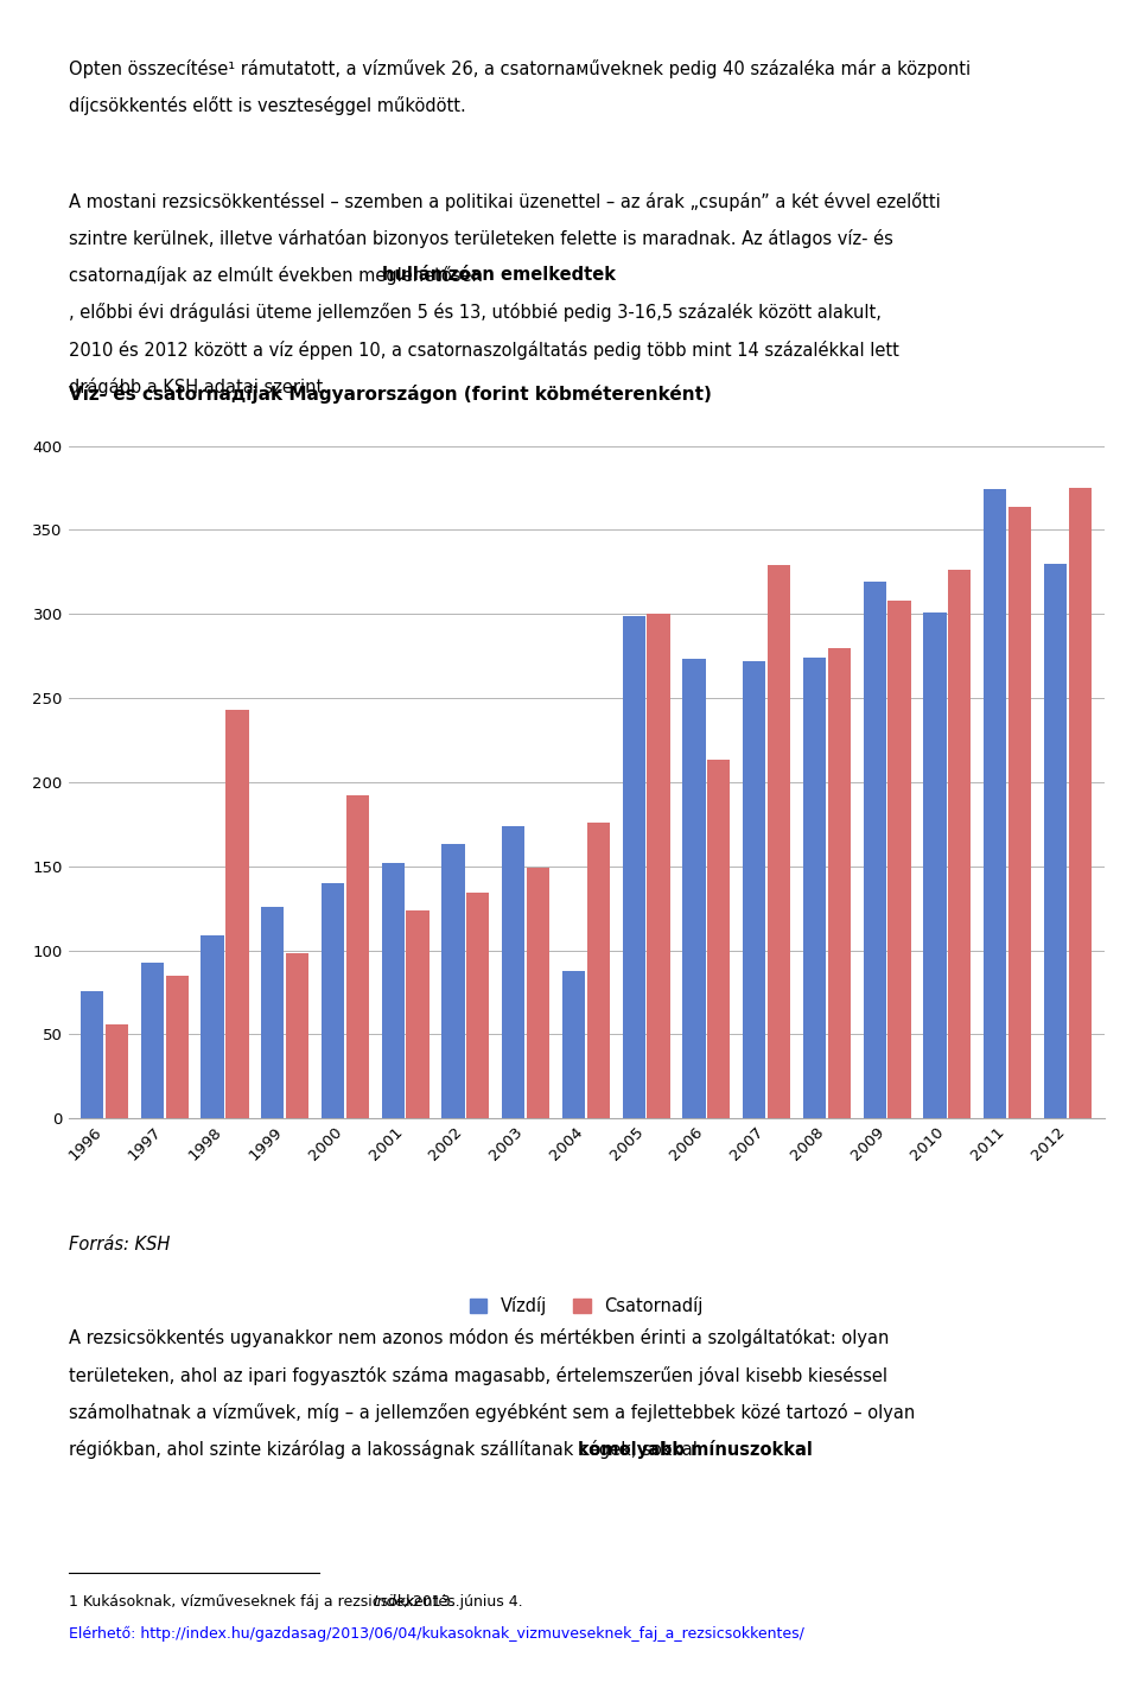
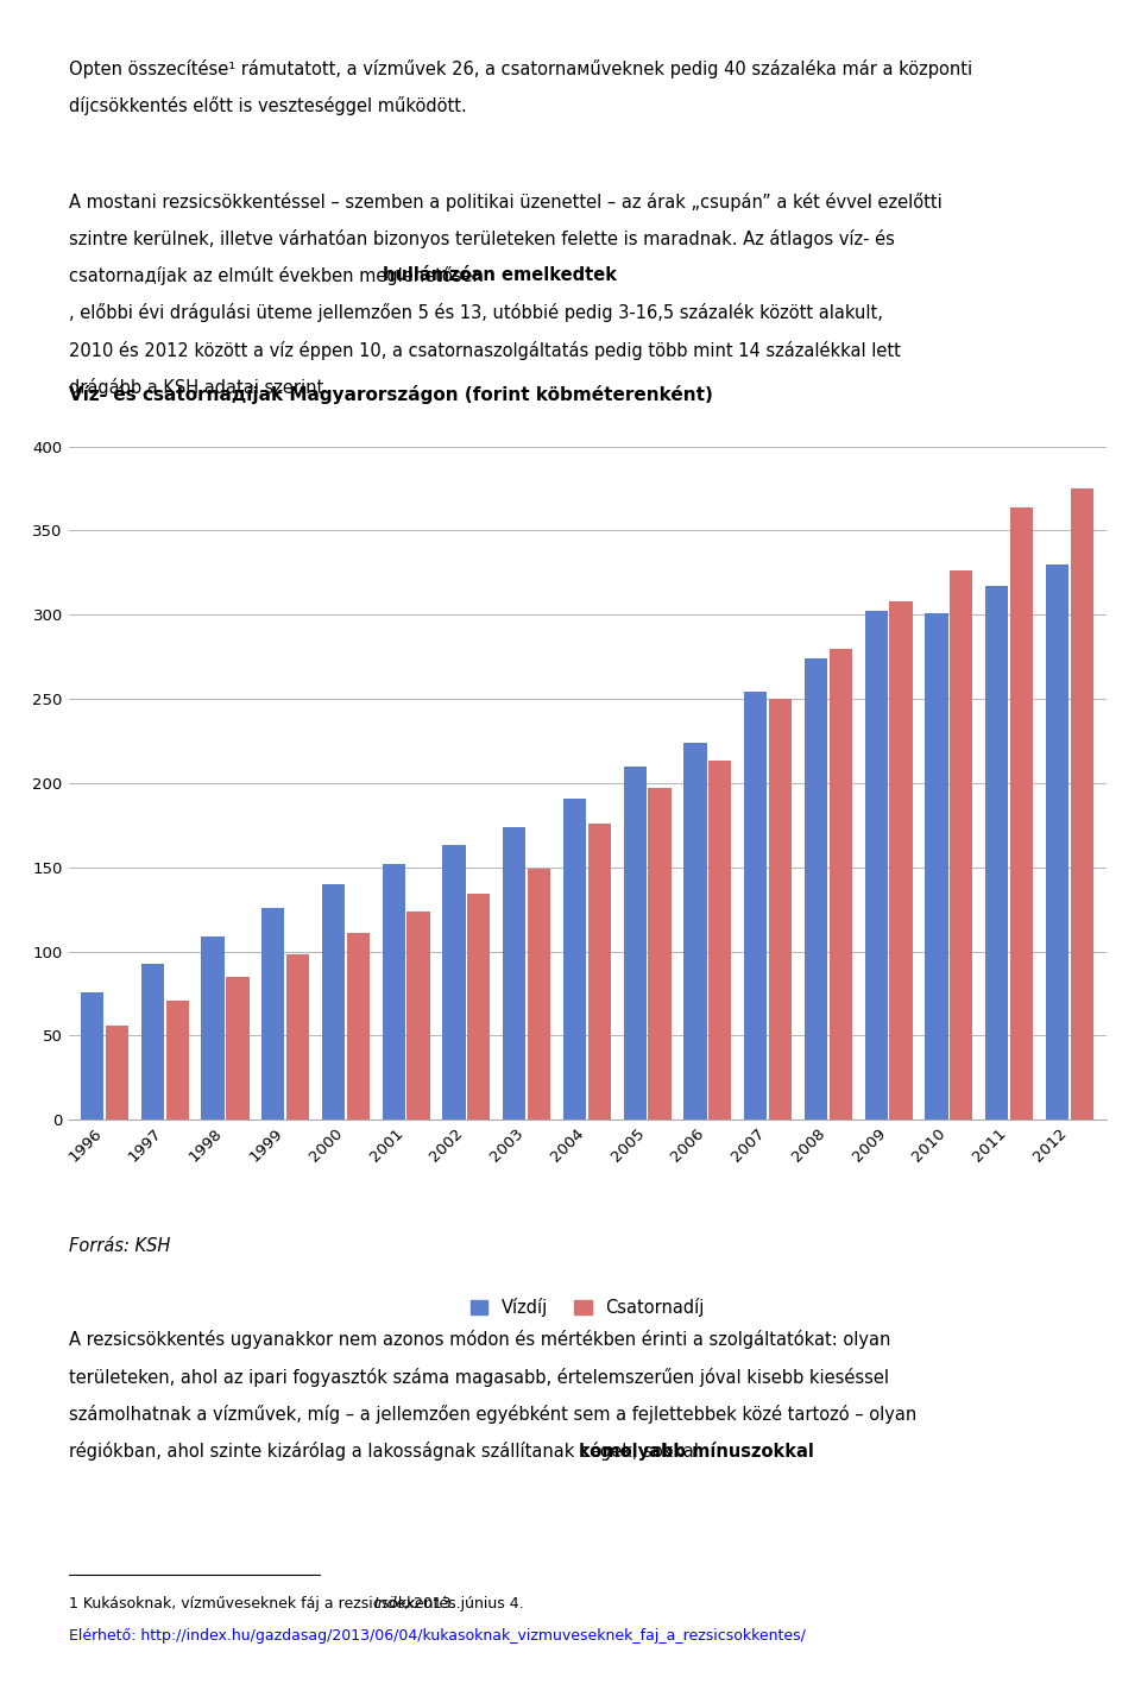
Csatornadíj/1997: 85 -> 71
Csatornadíj/1998: 243 -> 85
Csatornadíj/2000: 192 -> 111
Vízdíj/2004: 88 -> 191
Vízdíj/2005: 299 -> 210
Csatornadíj/2005: 300 -> 197
Vízdíj/2006: 273 -> 224
Vízdíj/2007: 272 -> 254
Csatornadíj/2007: 329 -> 250
Vízdíj/2009: 319 -> 302
Vízdíj/2011: 374 -> 317
